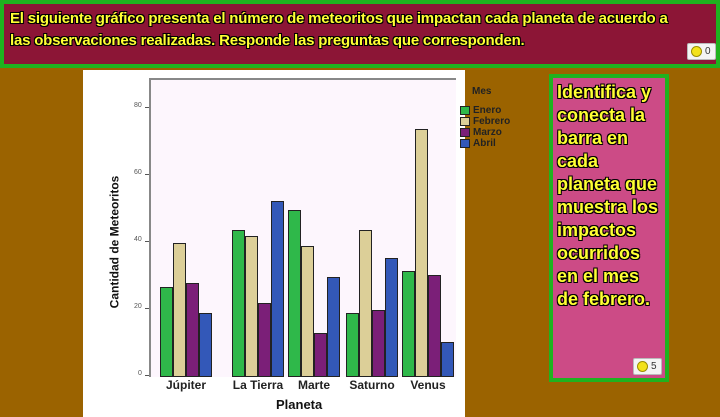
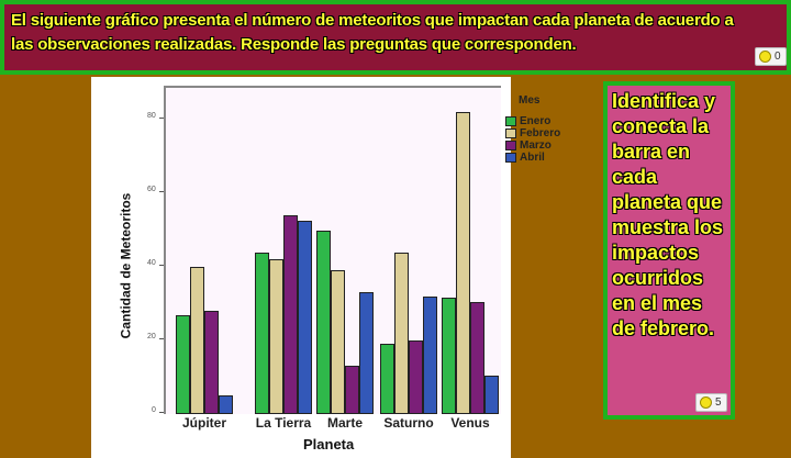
Abril/Júpiter: 19 -> 5
Marzo/La Tierra: 22 -> 54
Abril/Marte: 30 -> 33
Abril/Saturno: 36 -> 32
Febrero/Venus: 74 -> 82
